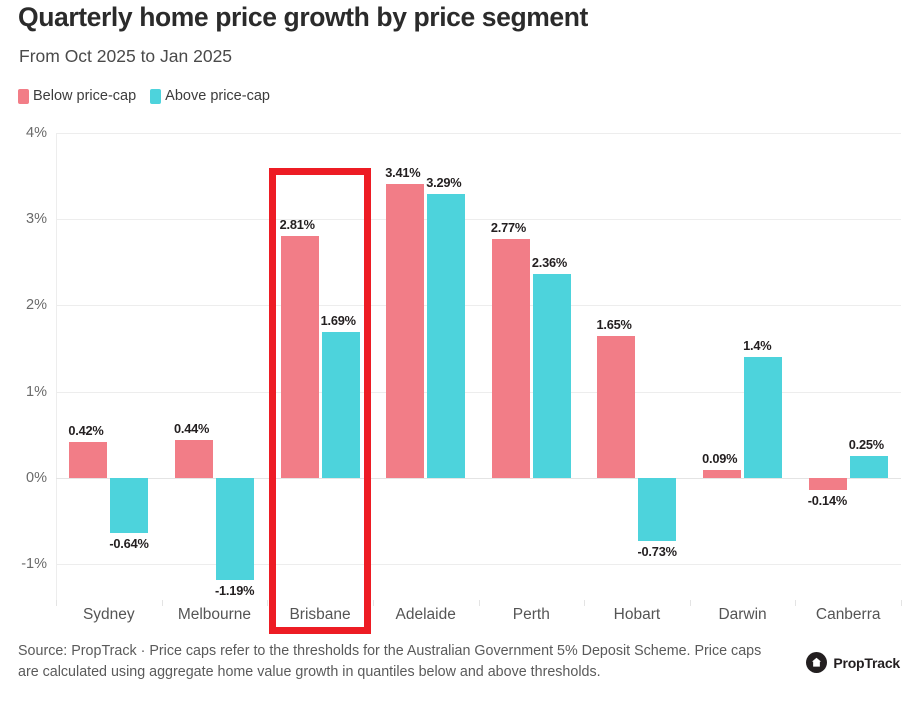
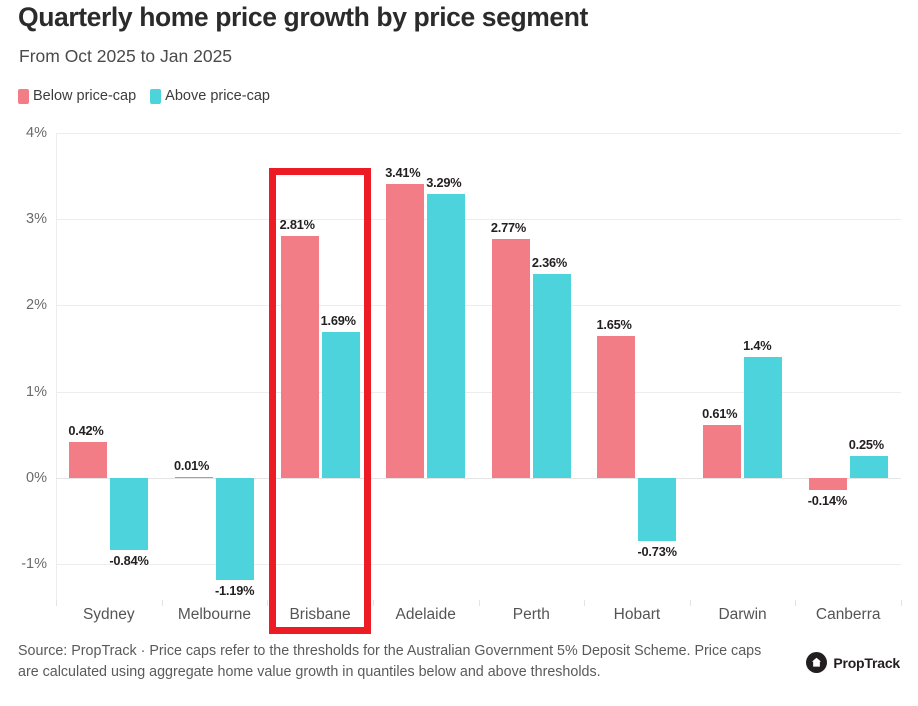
Above price-cap/Sydney: -0.64% -> -0.84%
Below price-cap/Melbourne: 0.44% -> 0.01%
Below price-cap/Darwin: 0.09% -> 0.61%
